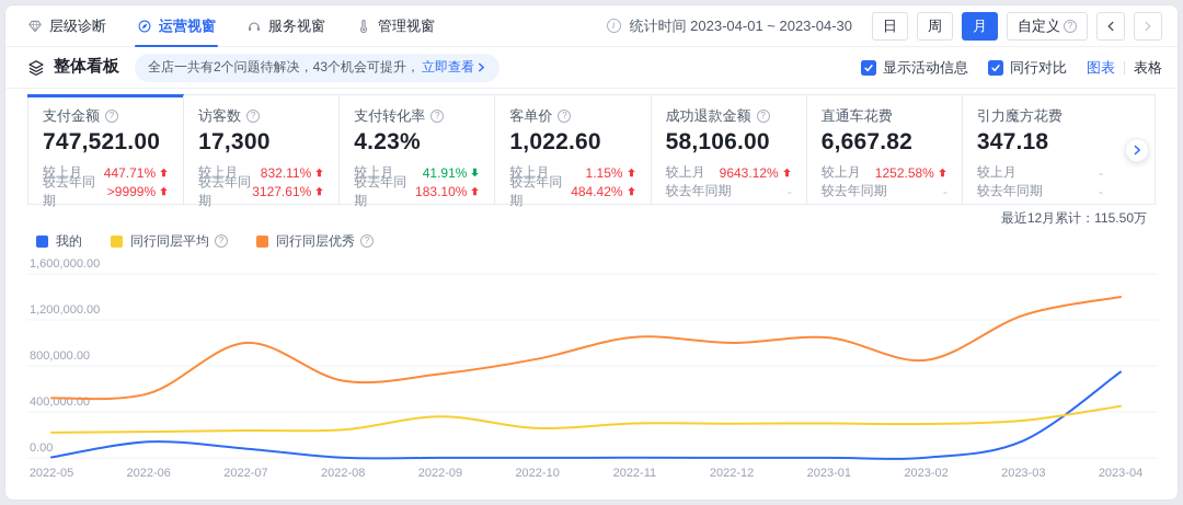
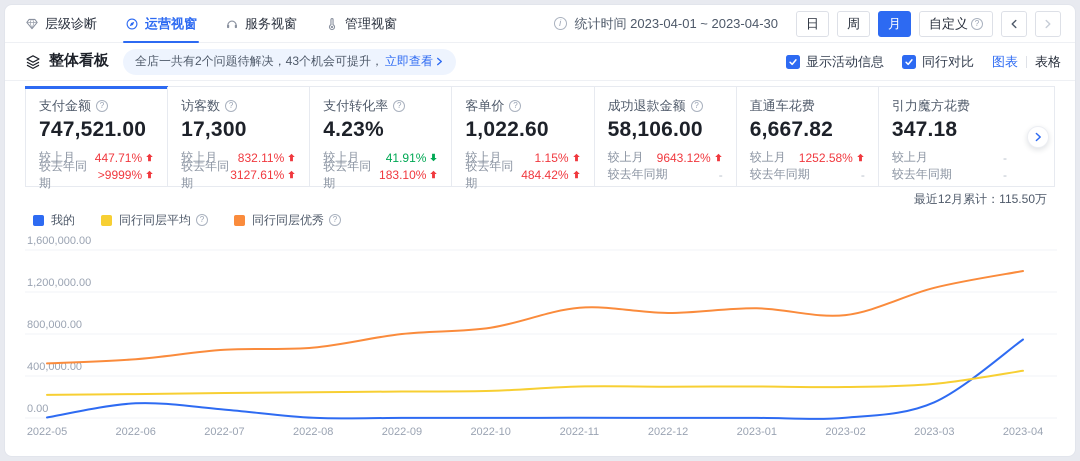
同行同层优秀/2022-07: 1000000 -> 650000
同行同层平均/2022-09: 360000 -> 250000
同行同层优秀/2022-09: 730000 -> 800000
同行同层优秀/2023-02: 850000 -> 980000
